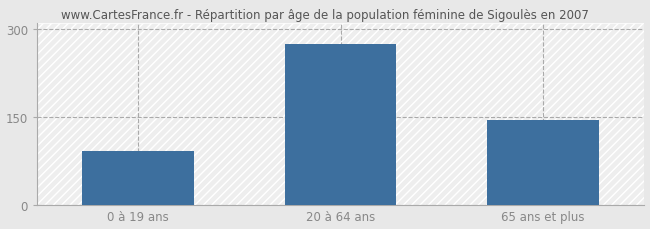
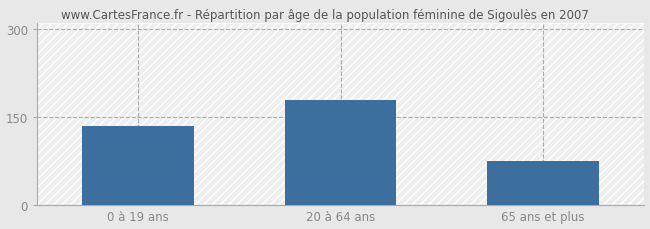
0 à 19 ans: 92 -> 135
20 à 64 ans: 274 -> 178
65 ans et plus: 144 -> 75
